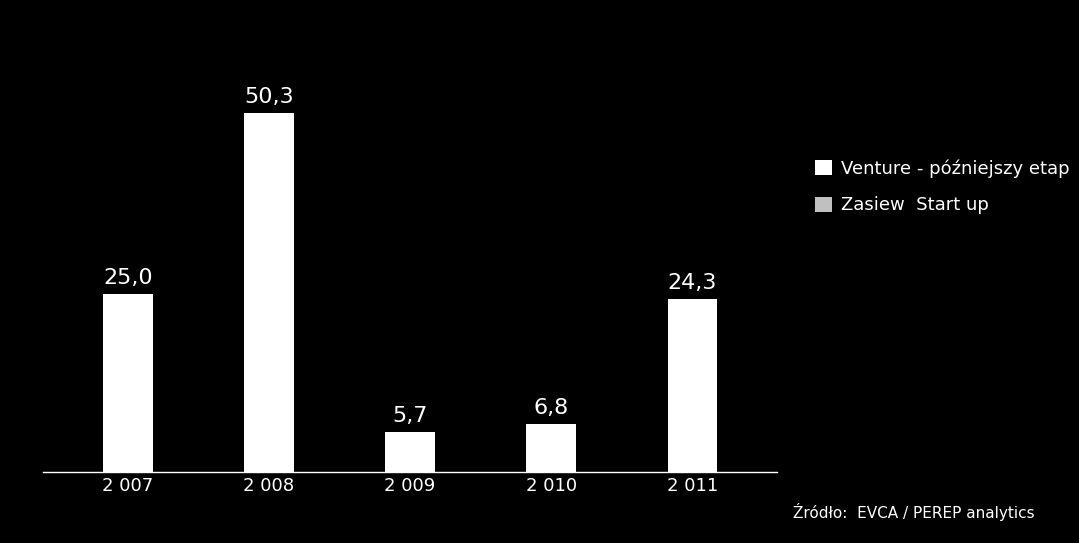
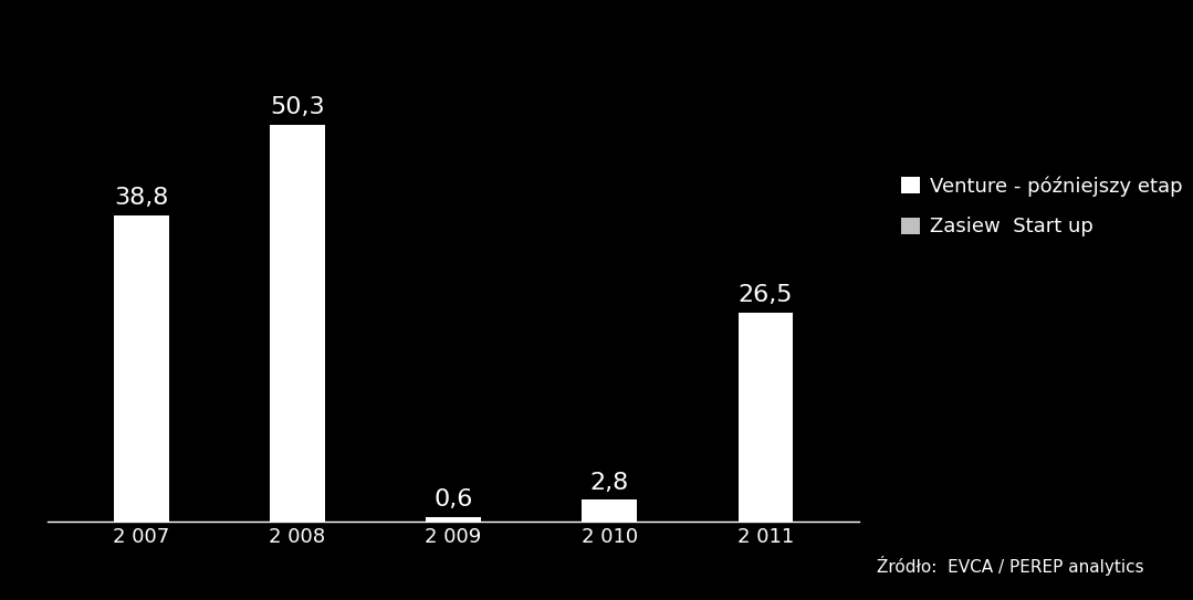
2 007: 25,0 -> 38,8
2 009: 5,7 -> 0,6
2 010: 6,8 -> 2,8
2 011: 24,3 -> 26,5
